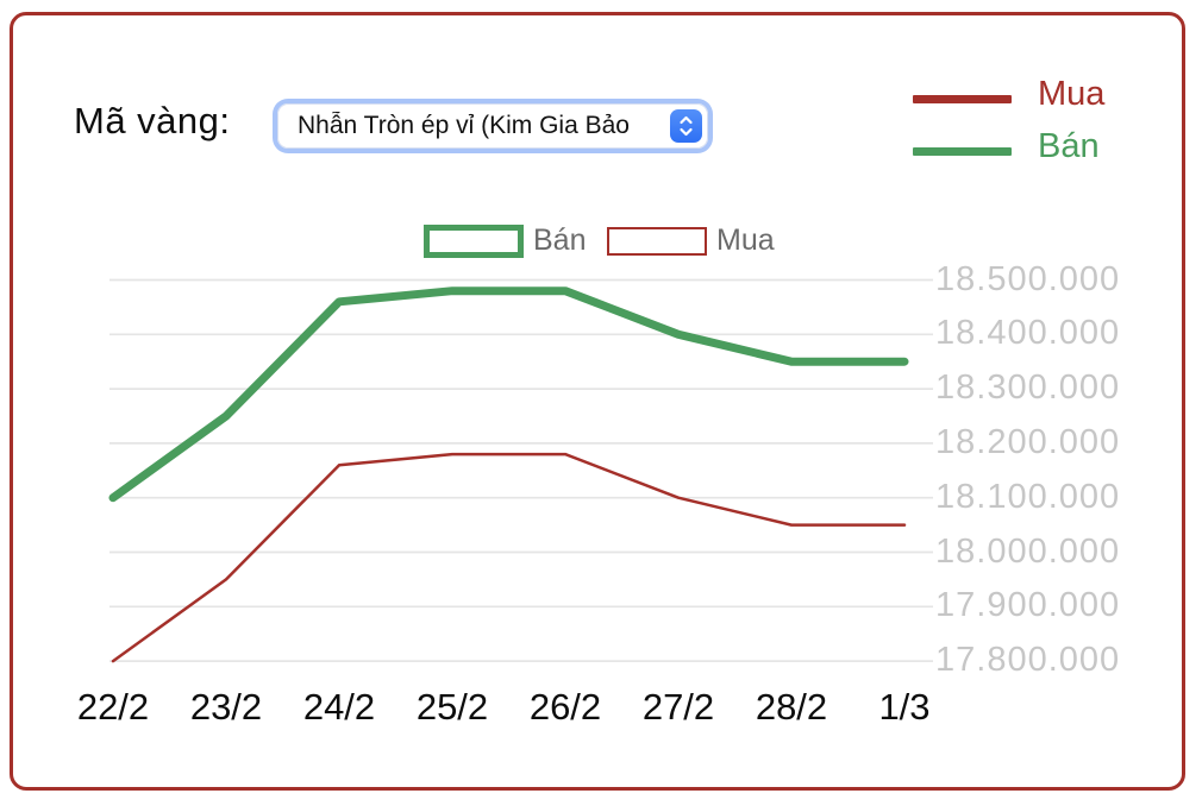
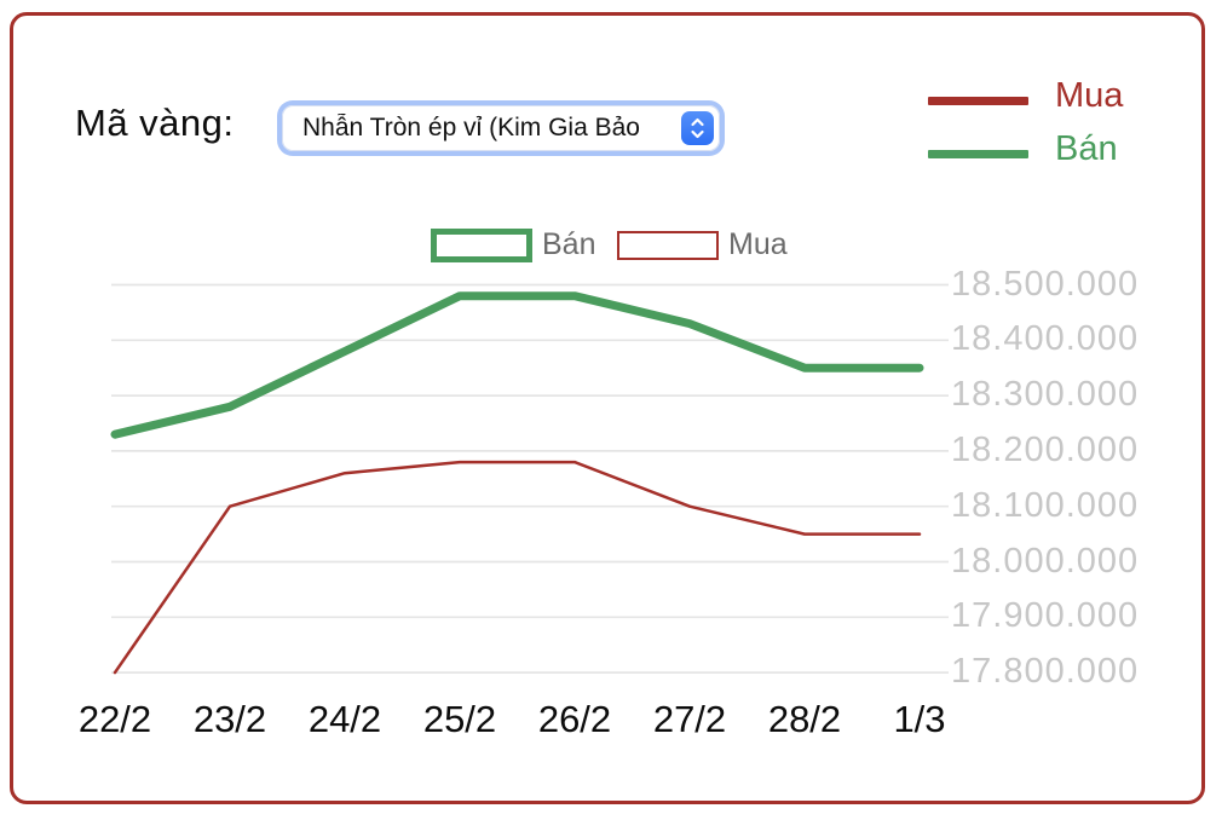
Bán/22/2: 18100000 -> 18230000
Bán/23/2: 18250000 -> 18280000
Mua/23/2: 17950000 -> 18100000
Bán/24/2: 18460000 -> 18380000
Bán/27/2: 18400000 -> 18430000
